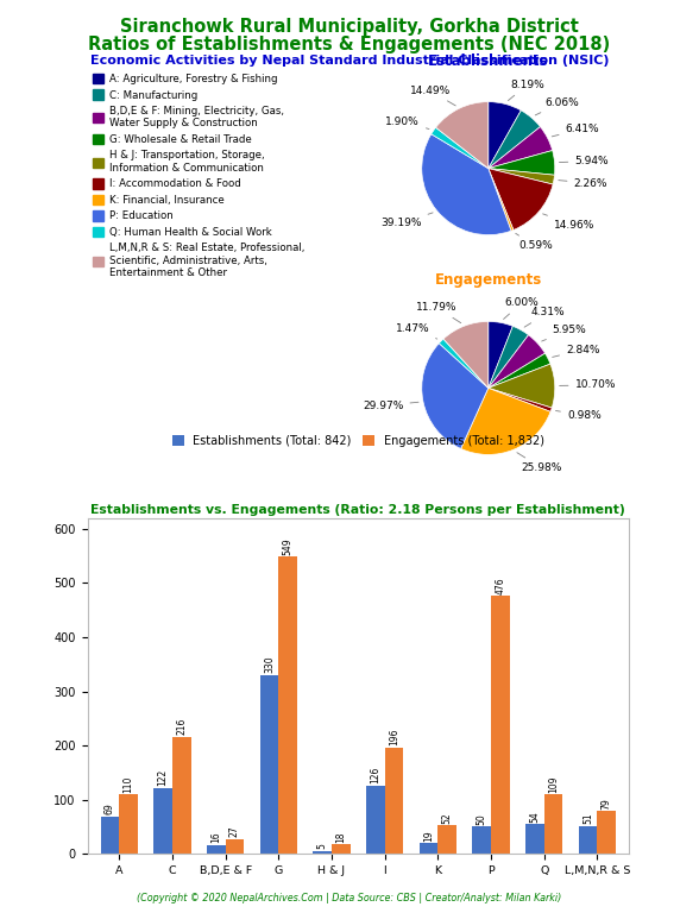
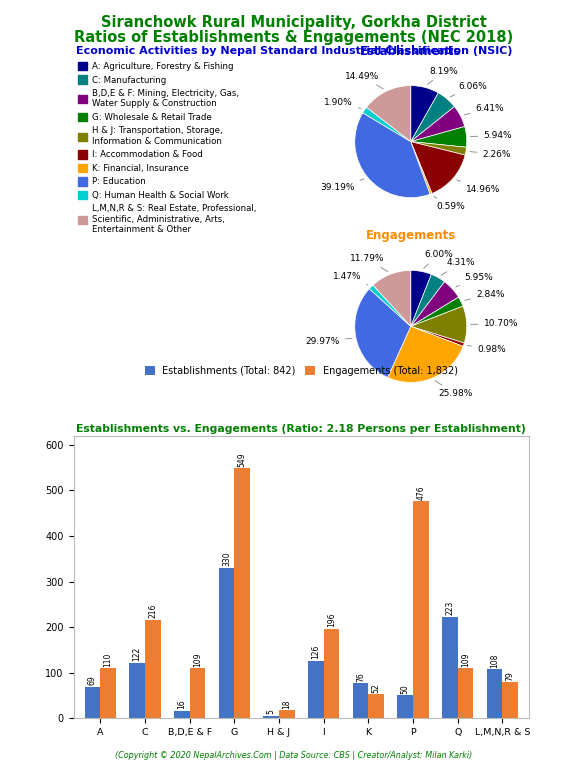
Engagements (Total: 1,832)/B,D,E & F: 27 -> 109
Establishments (Total: 842)/K: 19 -> 76
Establishments (Total: 842)/Q: 54 -> 223
Establishments (Total: 842)/L,M,N,R & S: 51 -> 108
